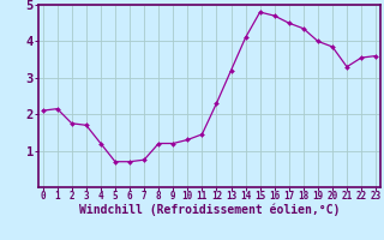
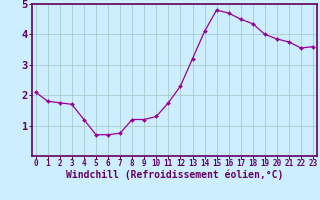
1: 2.15 -> 1.80
11: 1.45 -> 1.75
21: 3.30 -> 3.75
